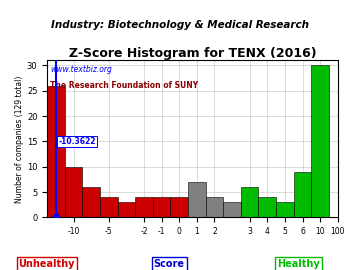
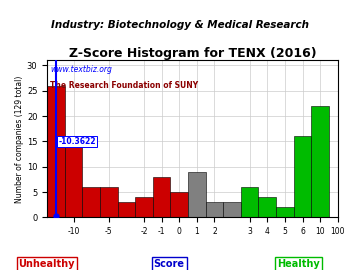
-10: 10 -> 14
-5: 4 -> 6
-1: 4 -> 8
0: 4 -> 5
1: 7 -> 9
2: 4 -> 3
5: 3 -> 2
6: 9 -> 16
10: 30 -> 22
